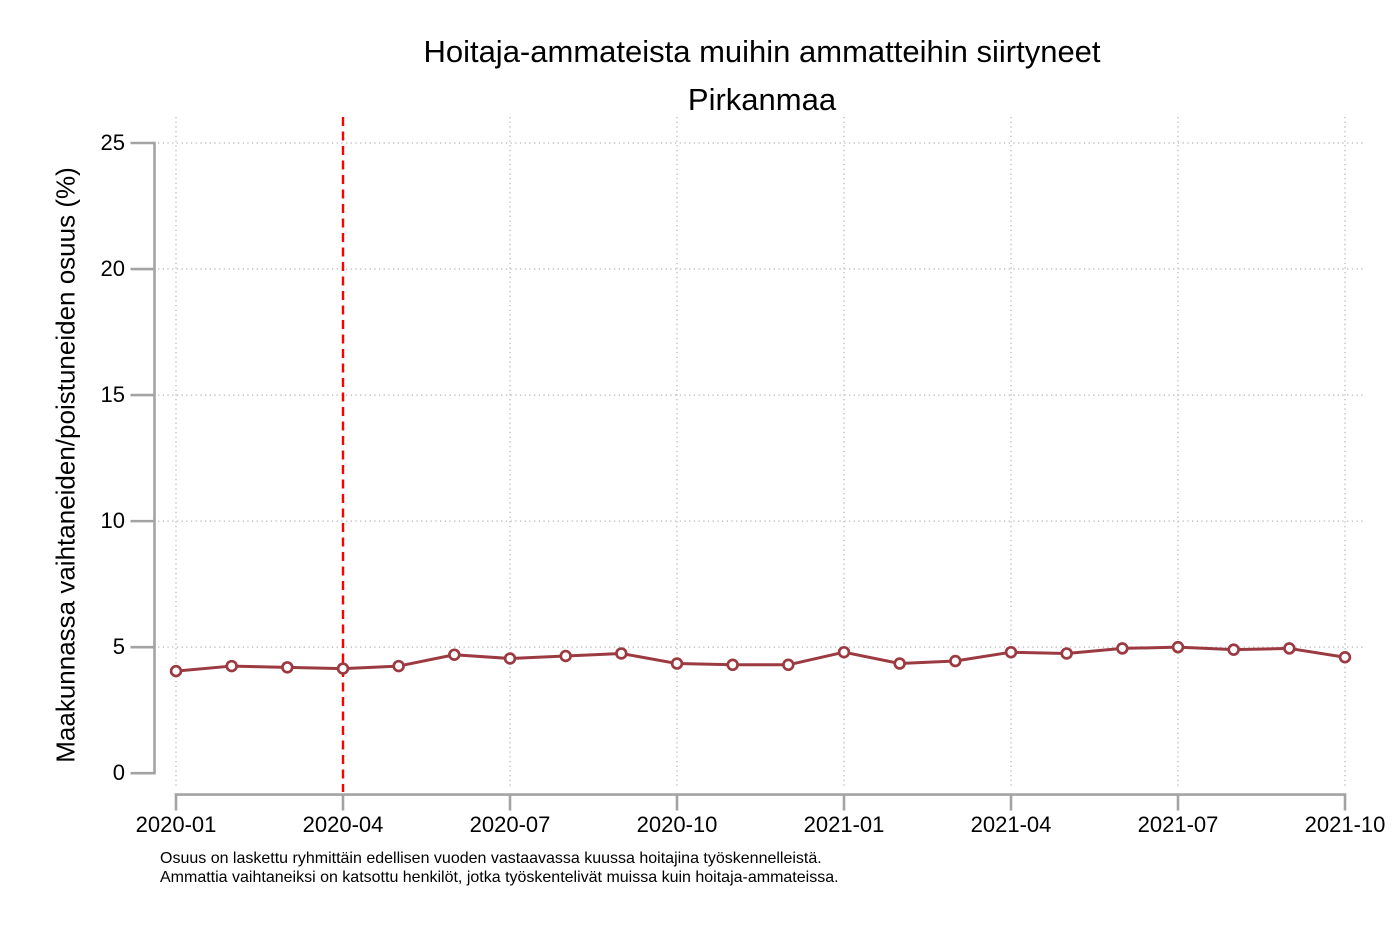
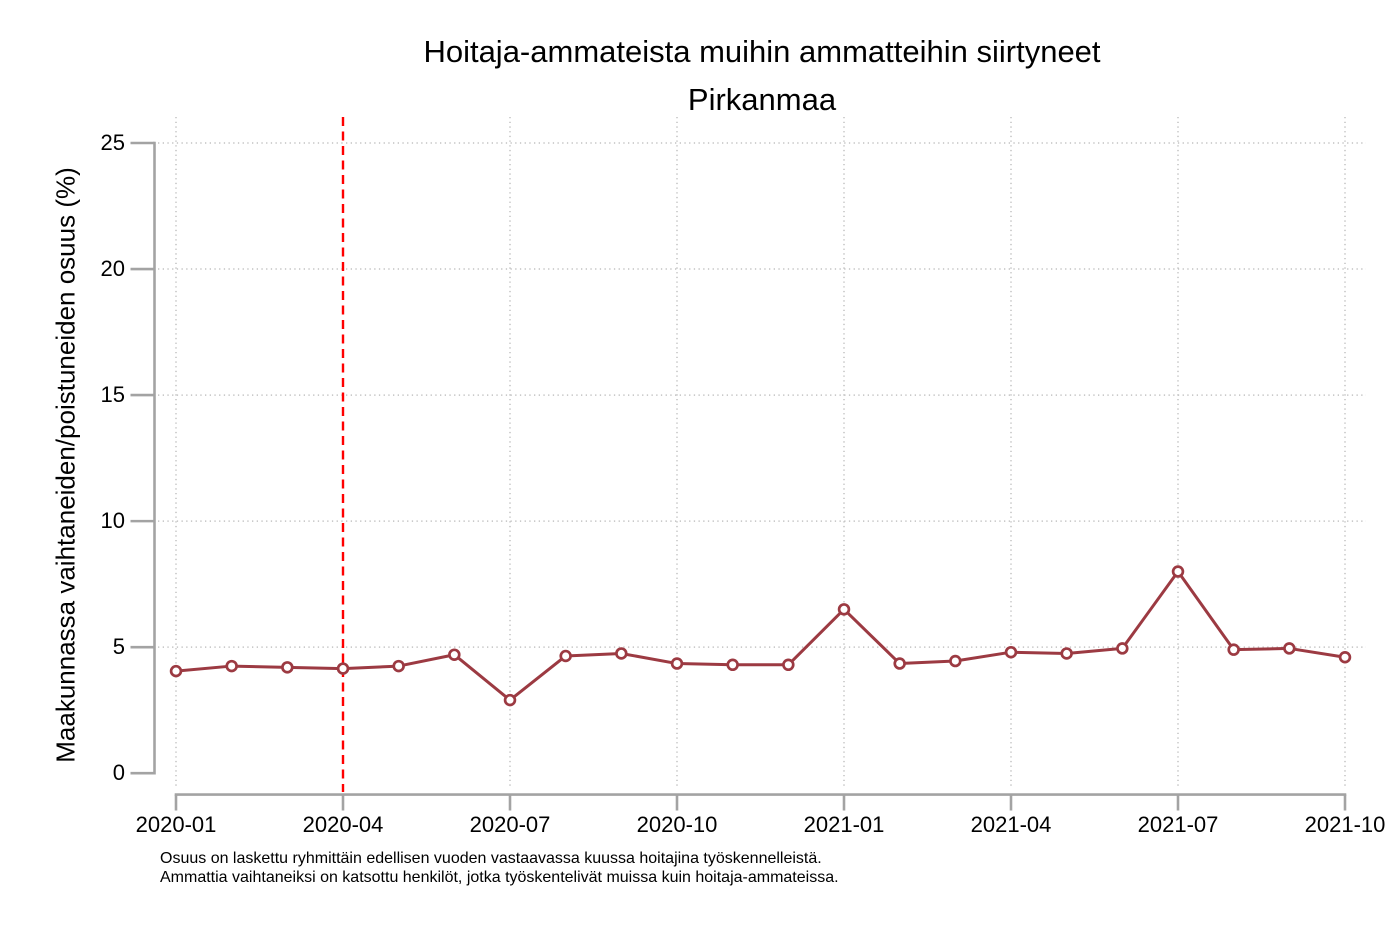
2020-07: 4.5 -> 2.9
2021-01: 4.8 -> 6.5
2021-07: 5.0 -> 8.0
